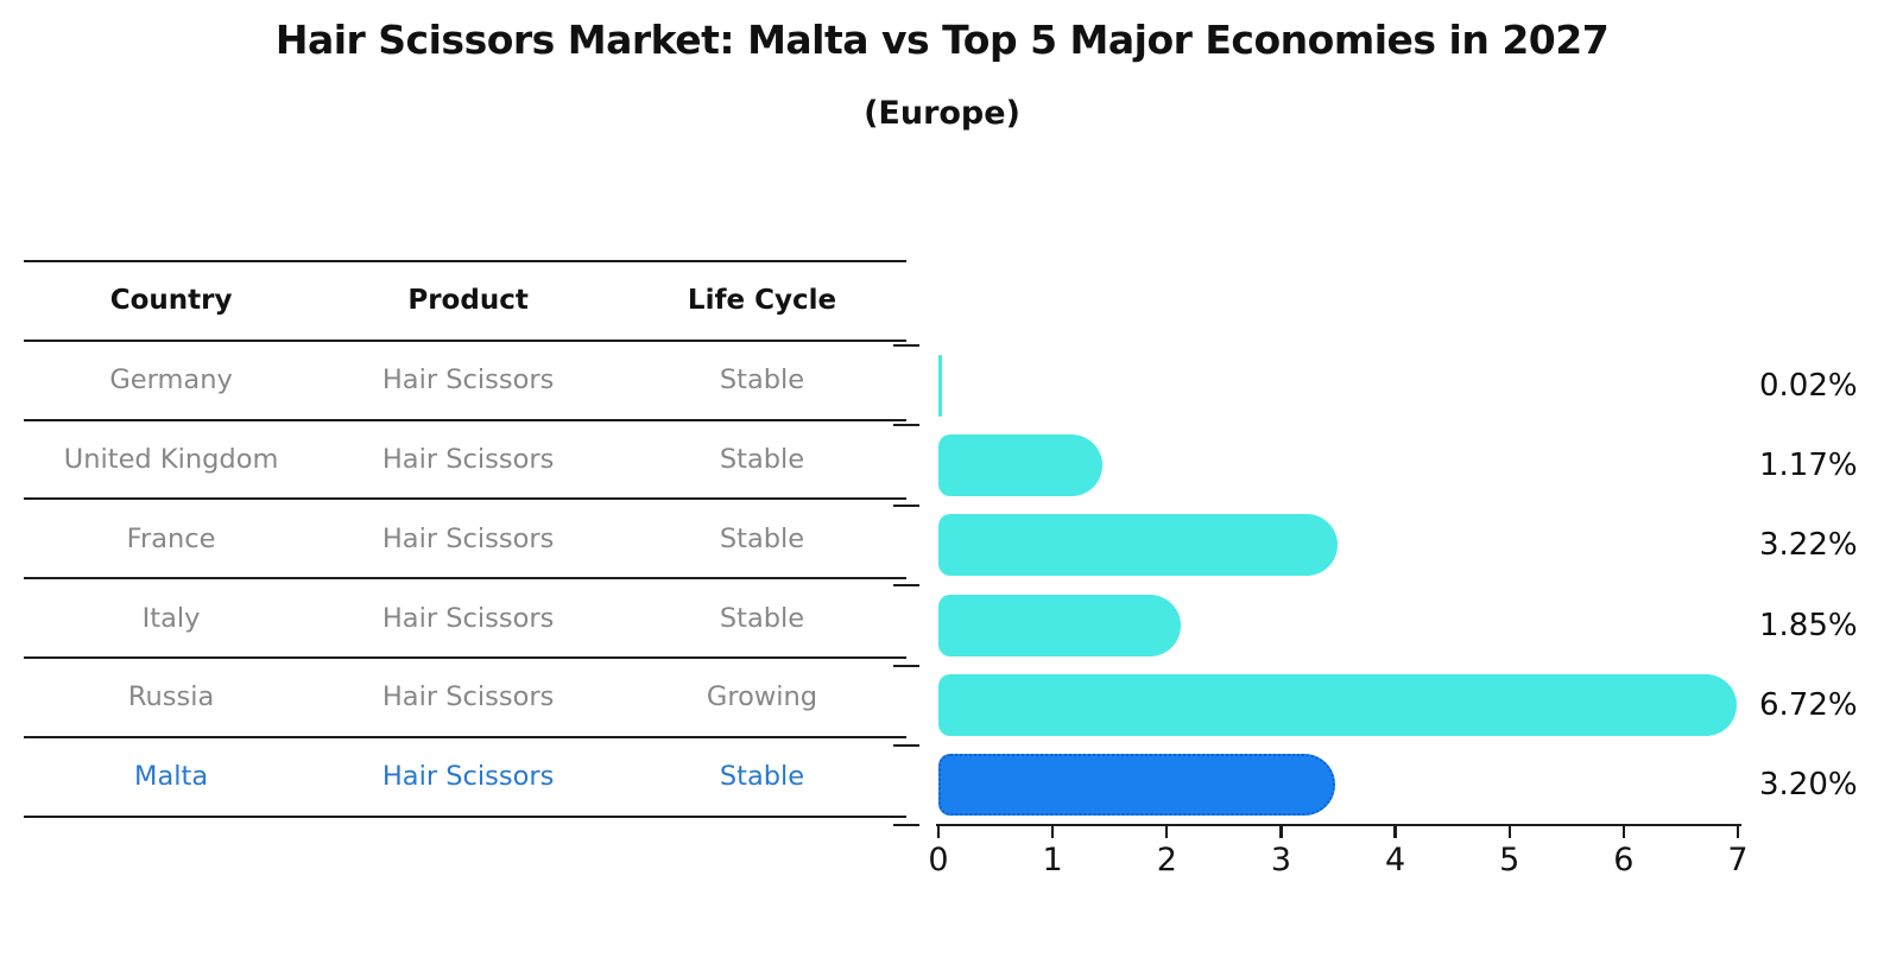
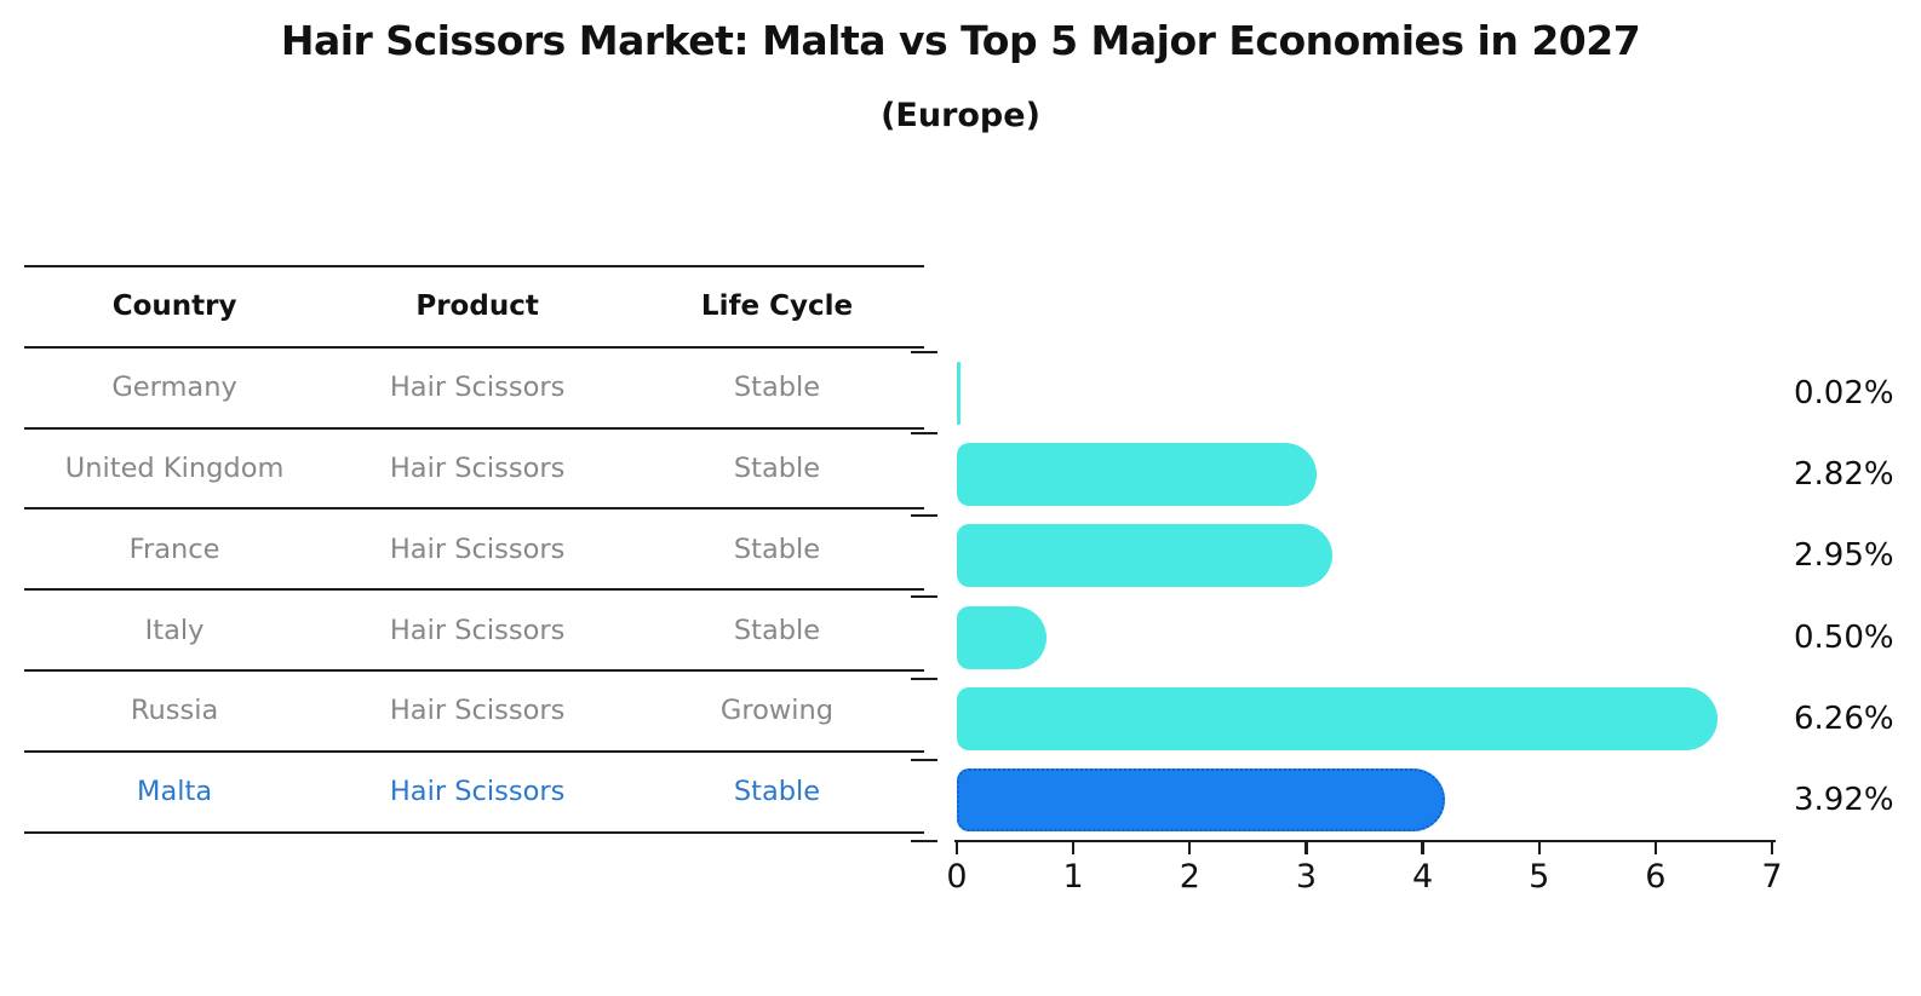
United Kingdom: 1.17% -> 2.82%
France: 3.22% -> 2.95%
Italy: 1.85% -> 0.50%
Russia: 6.72% -> 6.26%
Malta: 3.20% -> 3.92%
